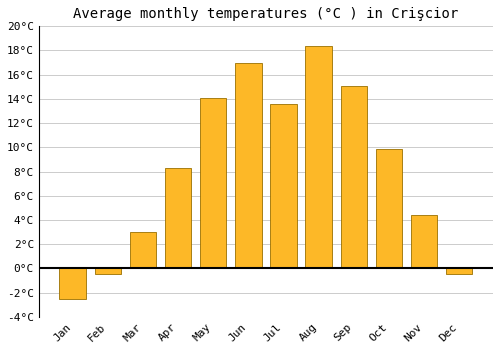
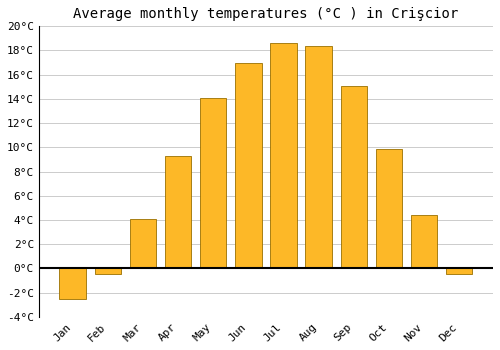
Mar: 3.0°C -> 4.1°C
Apr: 8.3°C -> 9.3°C
Jul: 13.6°C -> 18.6°C
